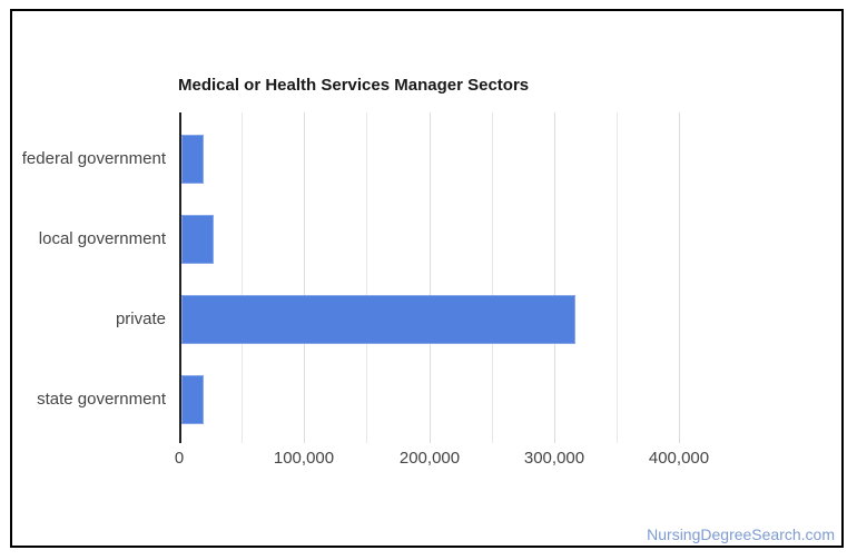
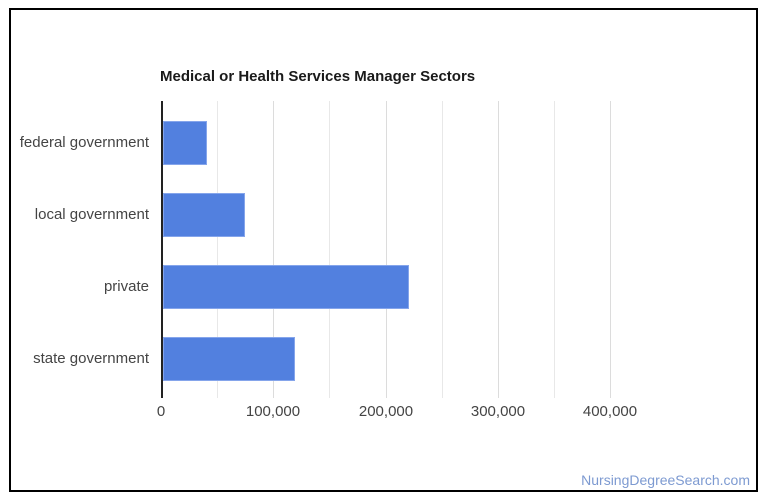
federal government: 18000 -> 39000
local government: 26000 -> 73000
private: 315000 -> 219000
state government: 18000 -> 118000
